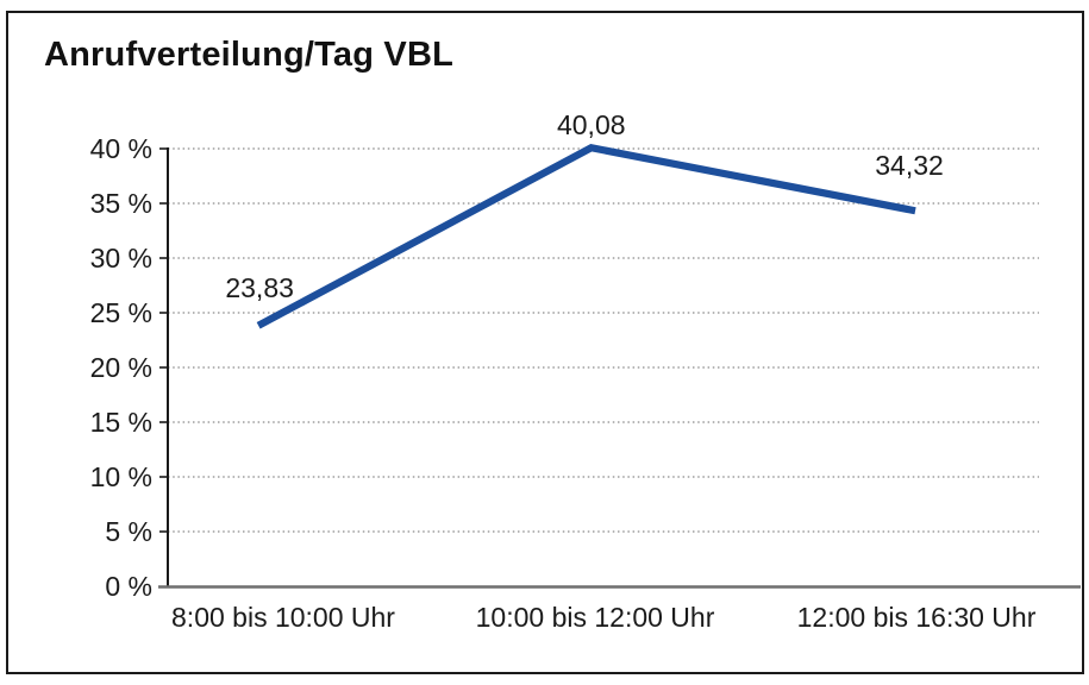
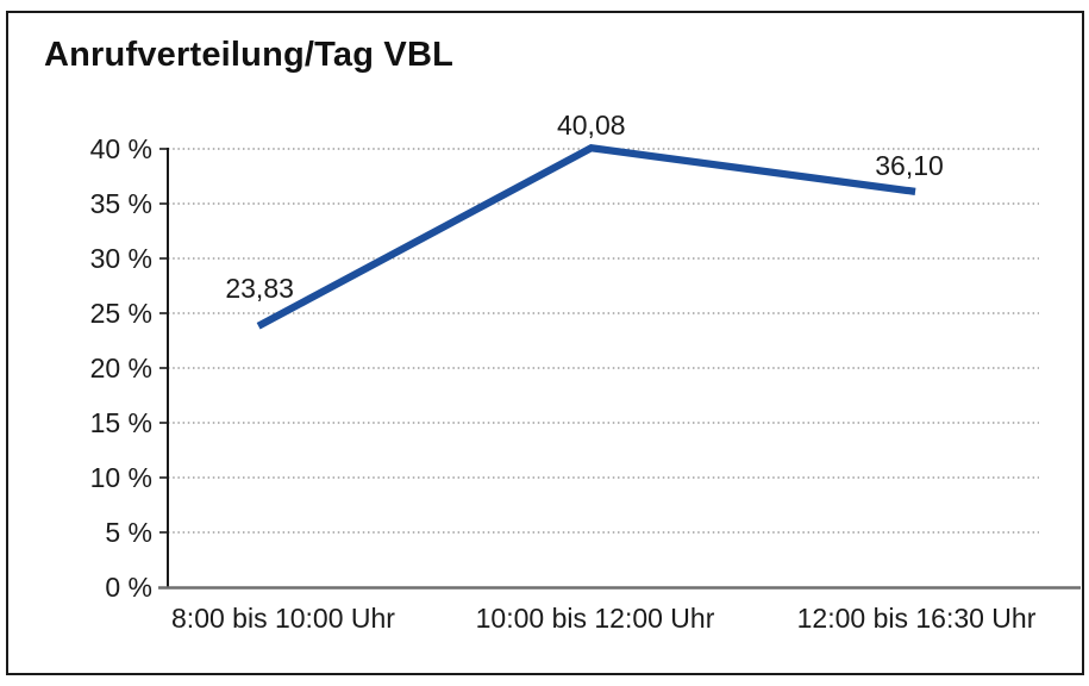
12:00 bis 16:30 Uhr: 34,32 -> 36,10
